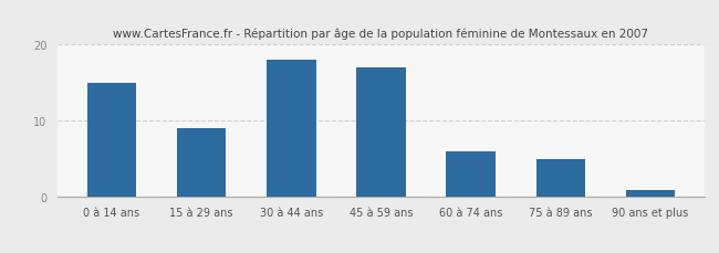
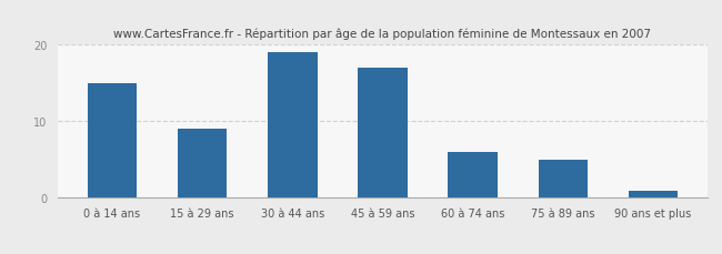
30 à 44 ans: 18 -> 19
